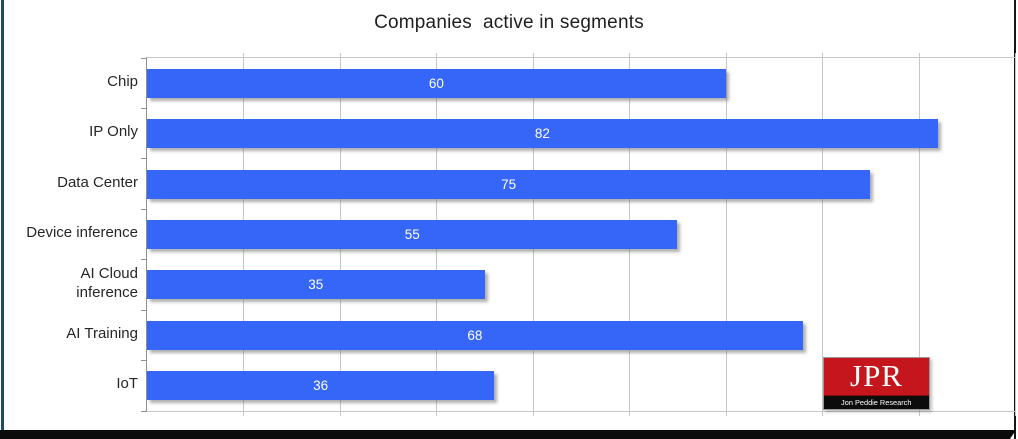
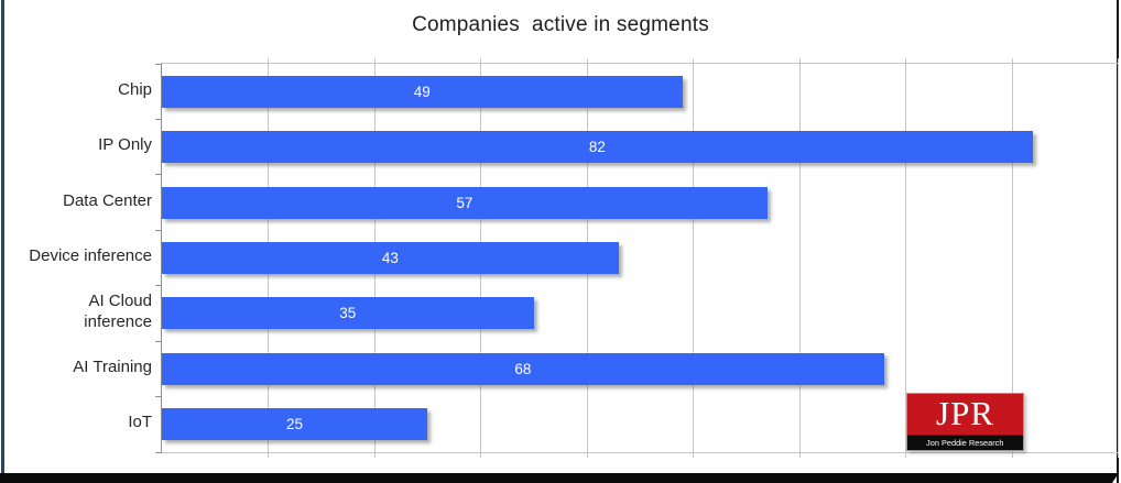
Chip: 60 -> 49
Data Center: 75 -> 57
Device inference: 55 -> 43
IoT: 36 -> 25
